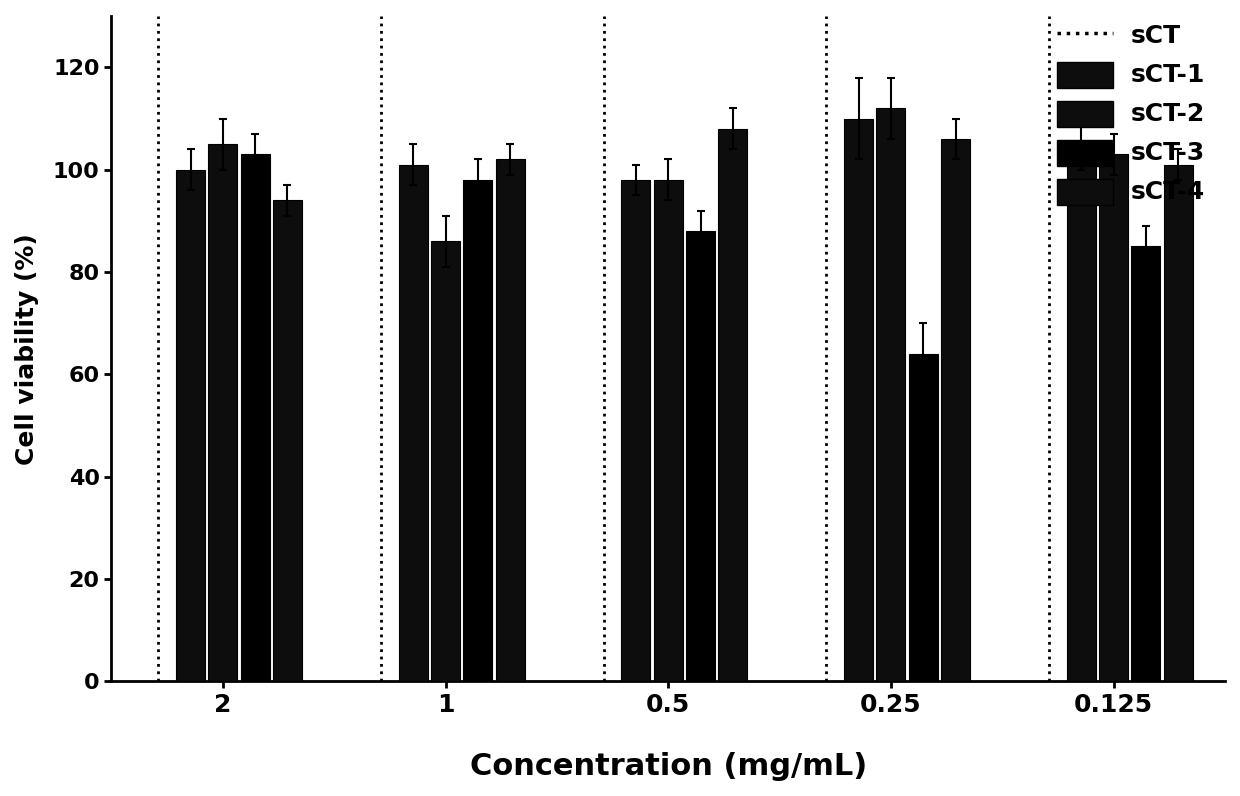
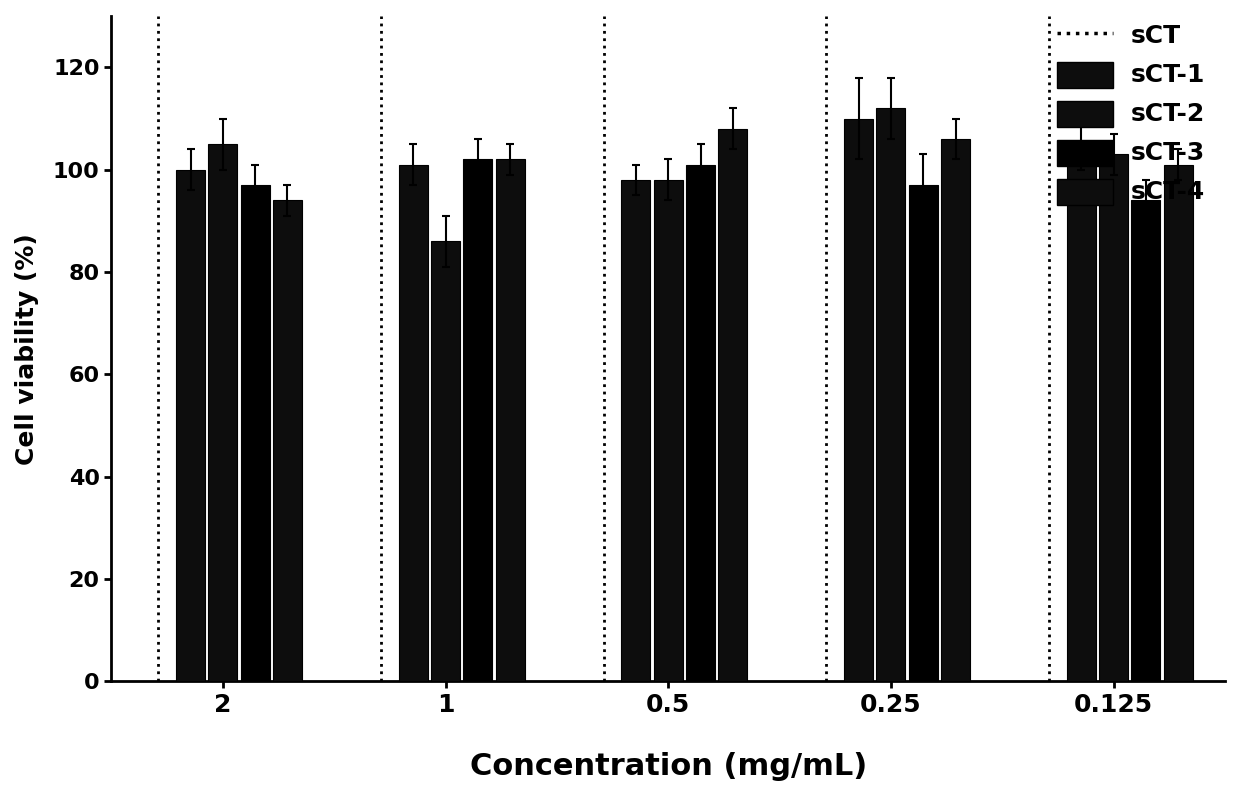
sCT-3/2: 103 -> 97
sCT-3/1: 98 -> 102
sCT-3/0.5: 88 -> 101
sCT-3/0.25: 64 -> 97
sCT-3/0.125: 85 -> 94
